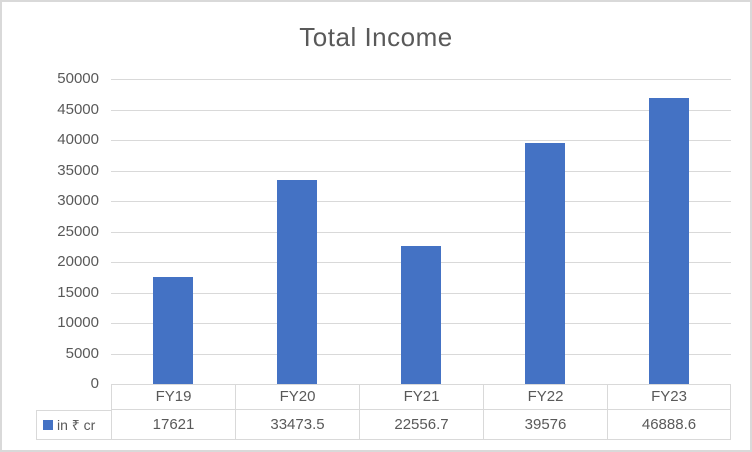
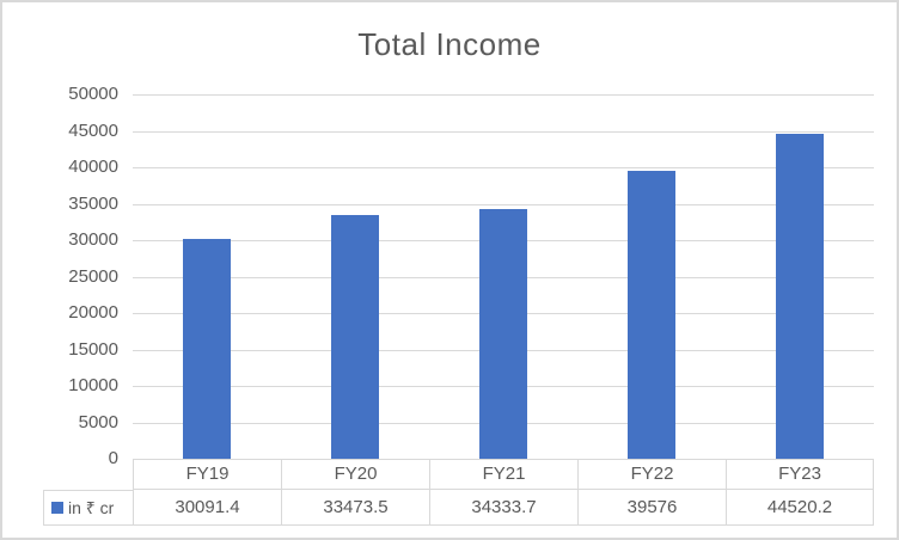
FY19: 17621 -> 30091.4
FY21: 22556.7 -> 34333.7
FY23: 46888.6 -> 44520.2
